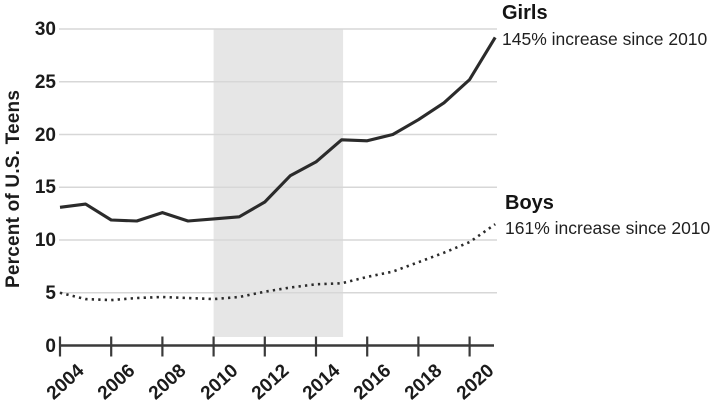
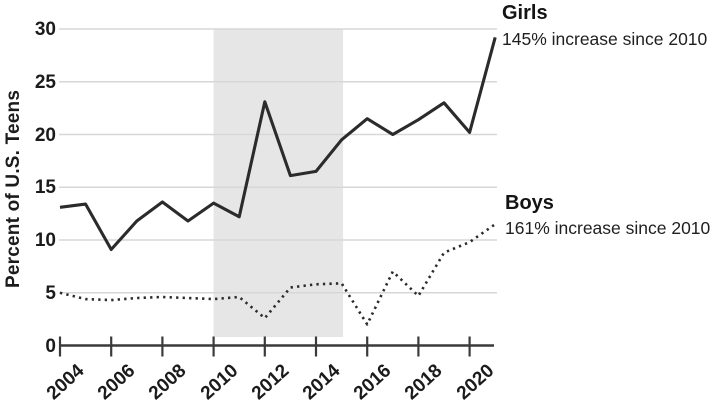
Girls/2006: 11.9 -> 9.1
Girls/2008: 12.6 -> 13.6
Girls/2010: 12.0 -> 13.5
Girls/2012: 13.6 -> 23.1
Boys/2012: 5.1 -> 2.6
Girls/2014: 17.4 -> 16.5
Girls/2016: 19.4 -> 21.5
Boys/2016: 6.5 -> 2.0
Boys/2018: 7.9 -> 4.7
Girls/2020: 25.2 -> 20.2
